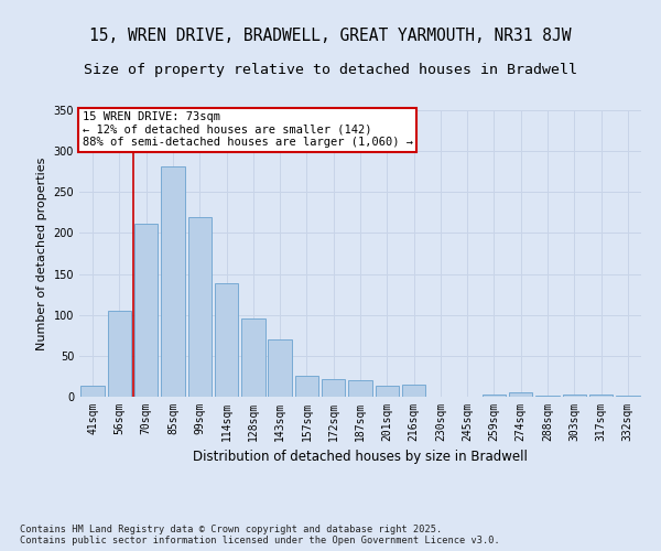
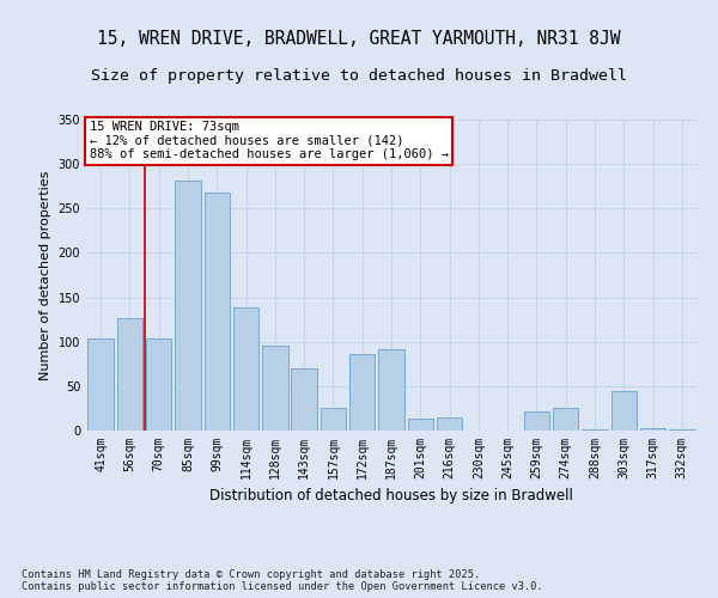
41sqm: 14 -> 104
56sqm: 105 -> 126
70sqm: 212 -> 104
99sqm: 220 -> 268
172sqm: 22 -> 86
187sqm: 20 -> 92
259sqm: 3 -> 22
274sqm: 5 -> 26
303sqm: 3 -> 44
